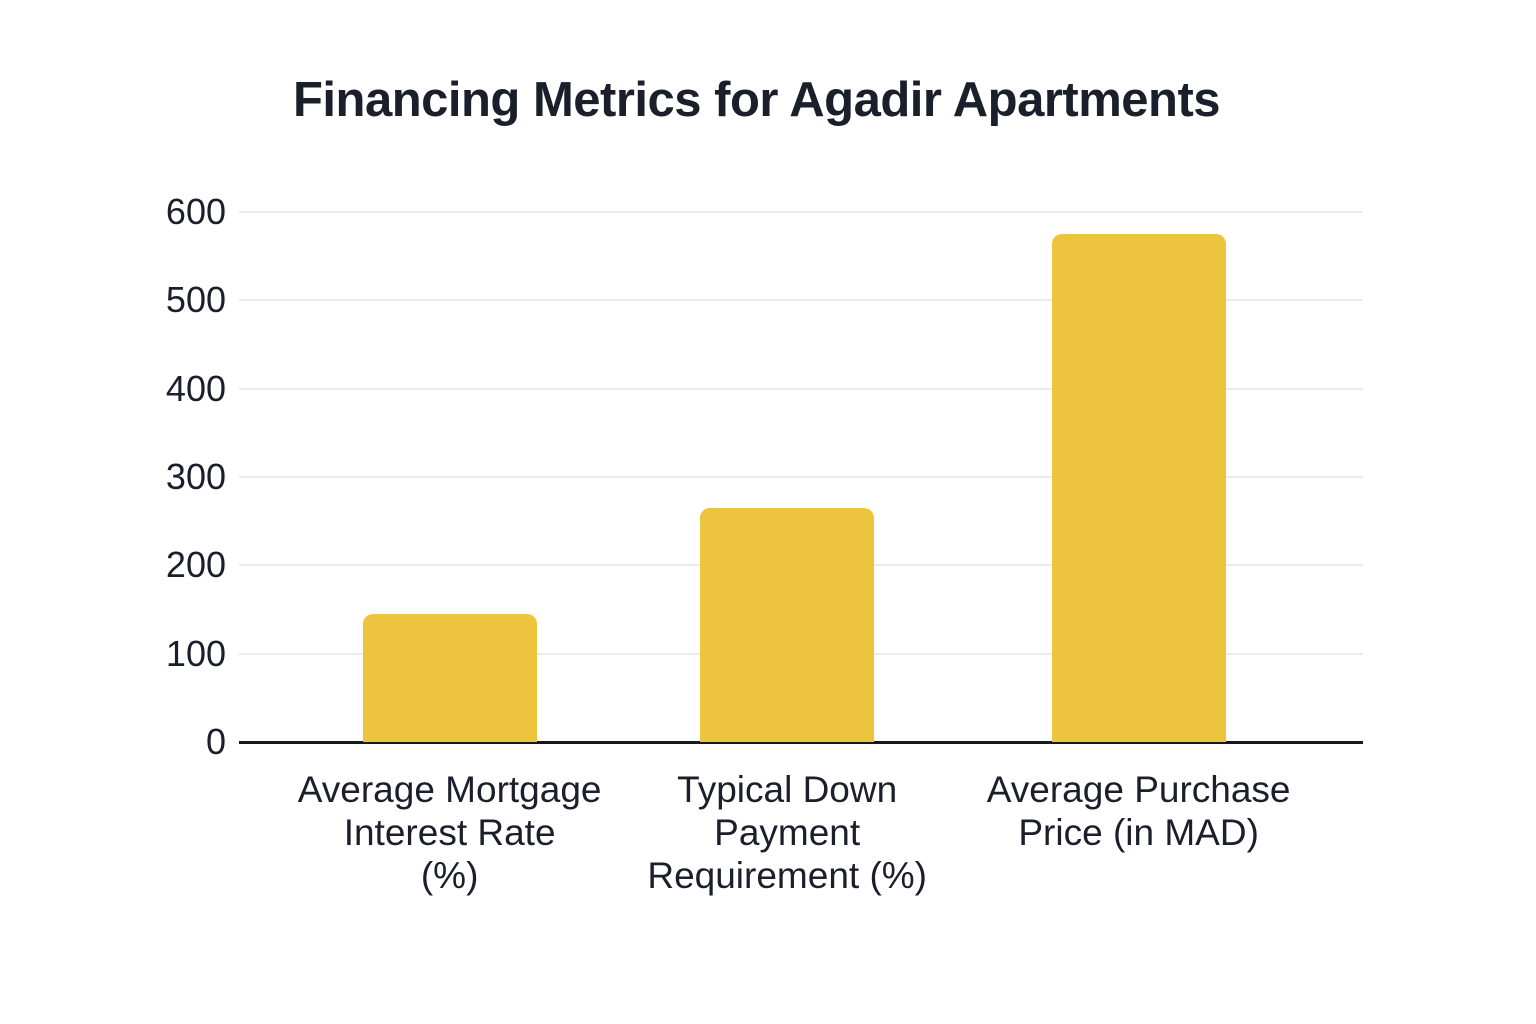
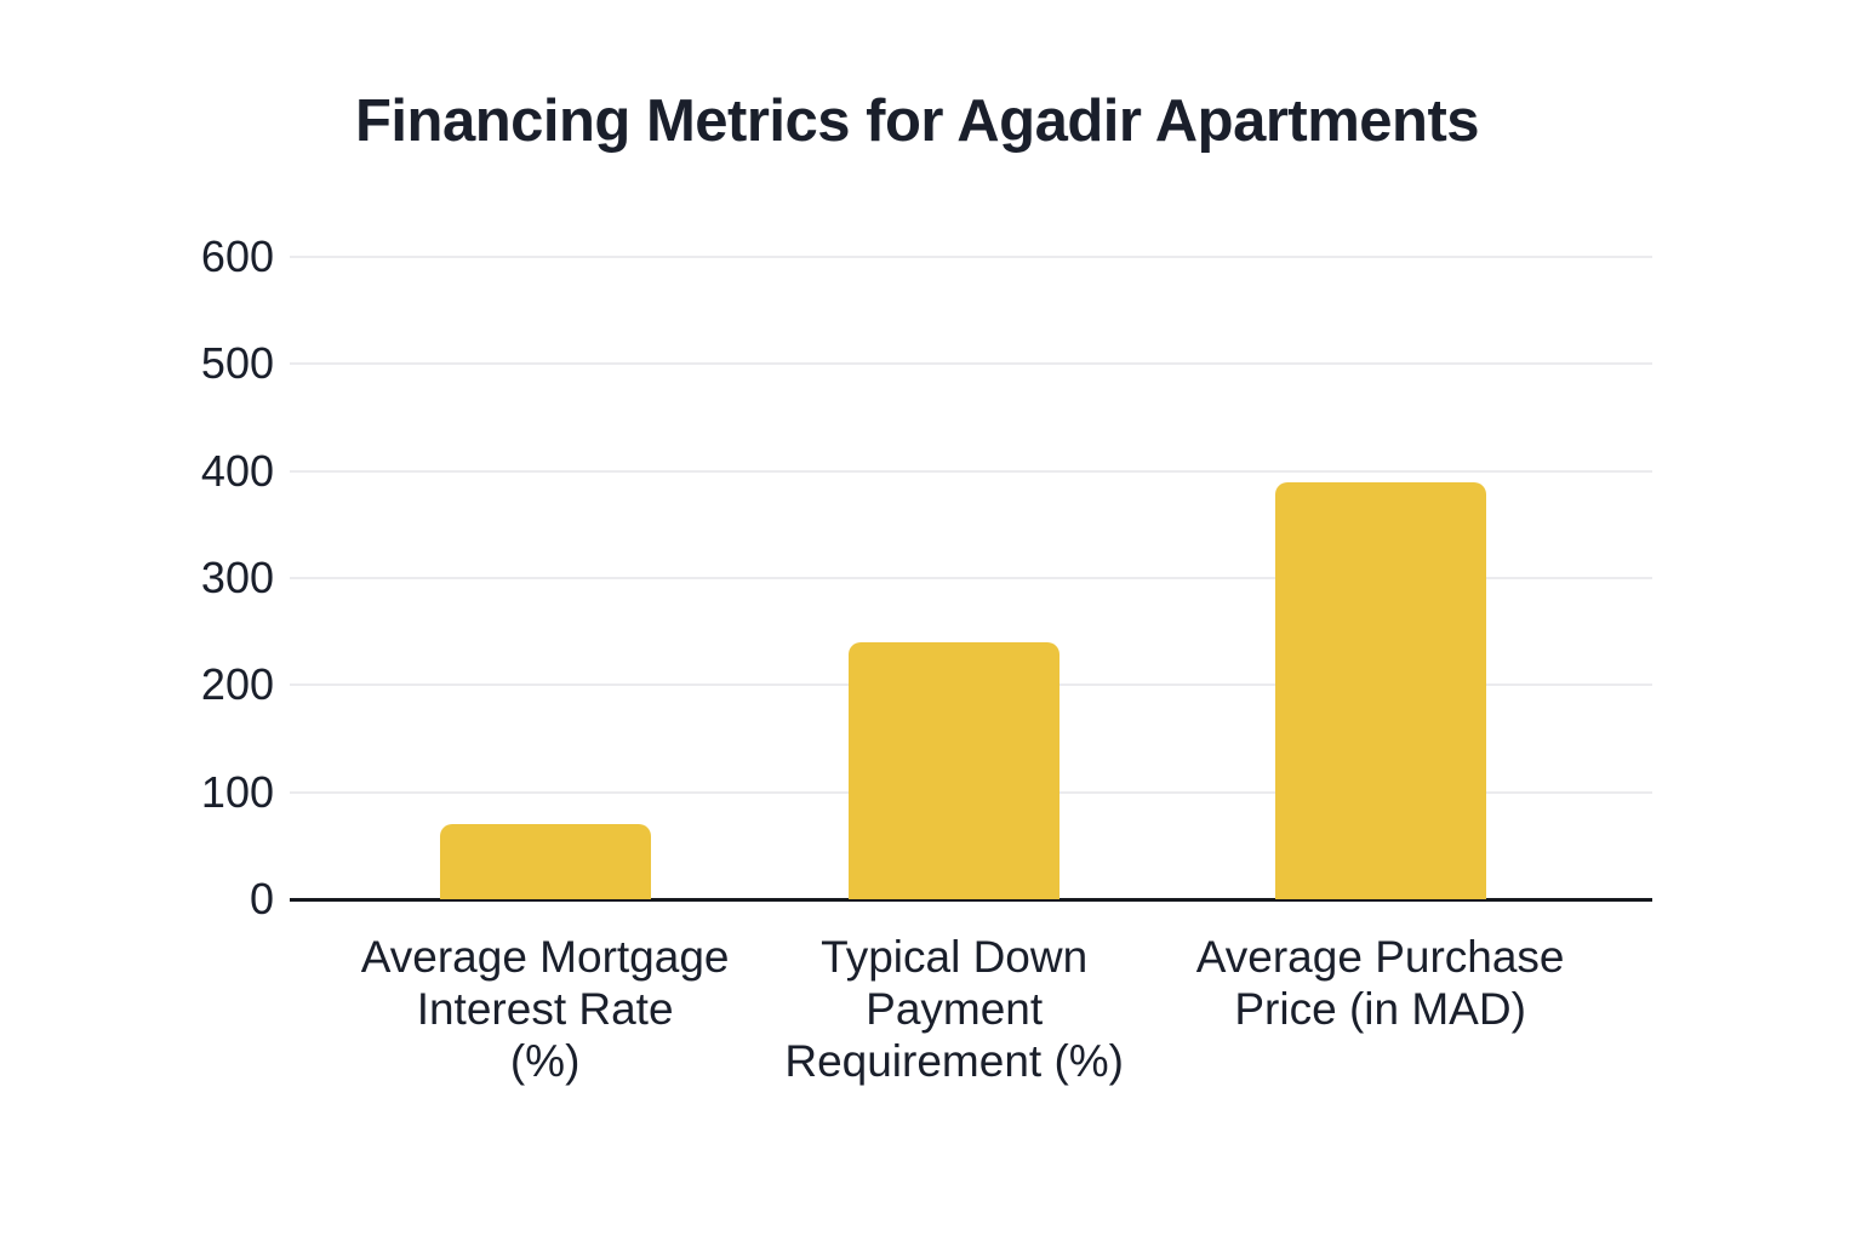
Average Mortgage Interest Rate (%): 140 -> 70
Typical Down Payment Requirement (%): 260 -> 240
Average Purchase Price (in MAD): 580 -> 390
